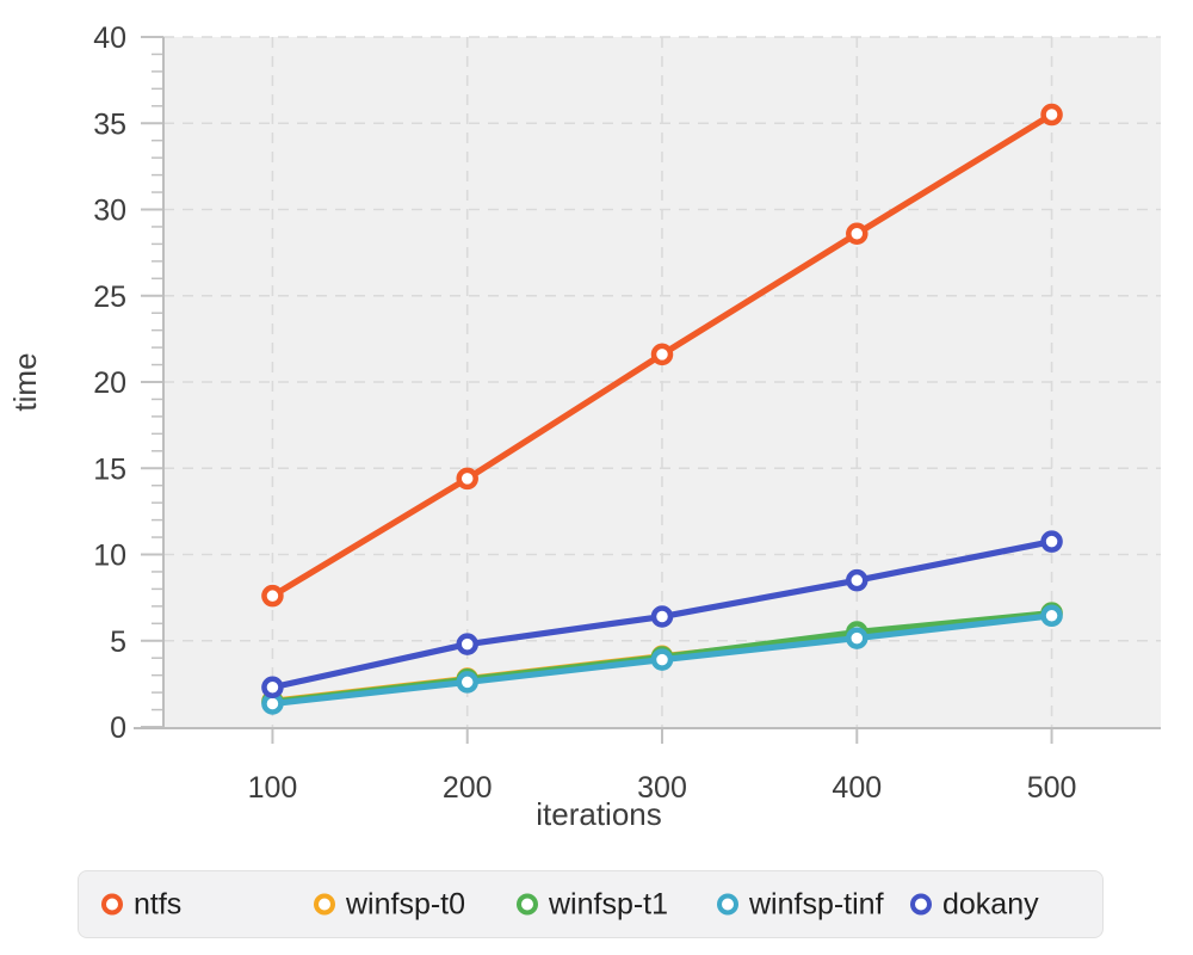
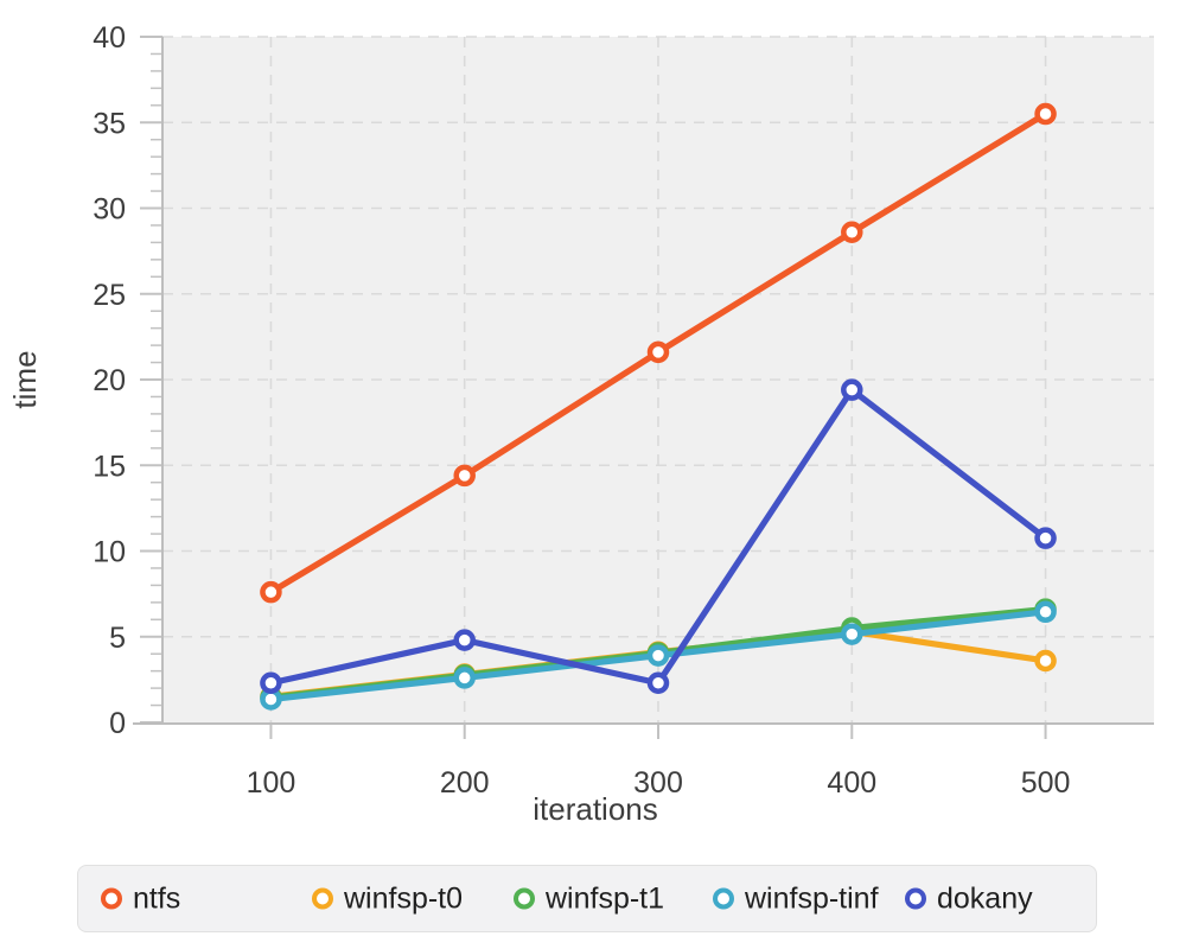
dokany/300: 6.4 -> 2.3
dokany/400: 8.5 -> 19.4
winfsp-t0/500: 6.6 -> 3.6
